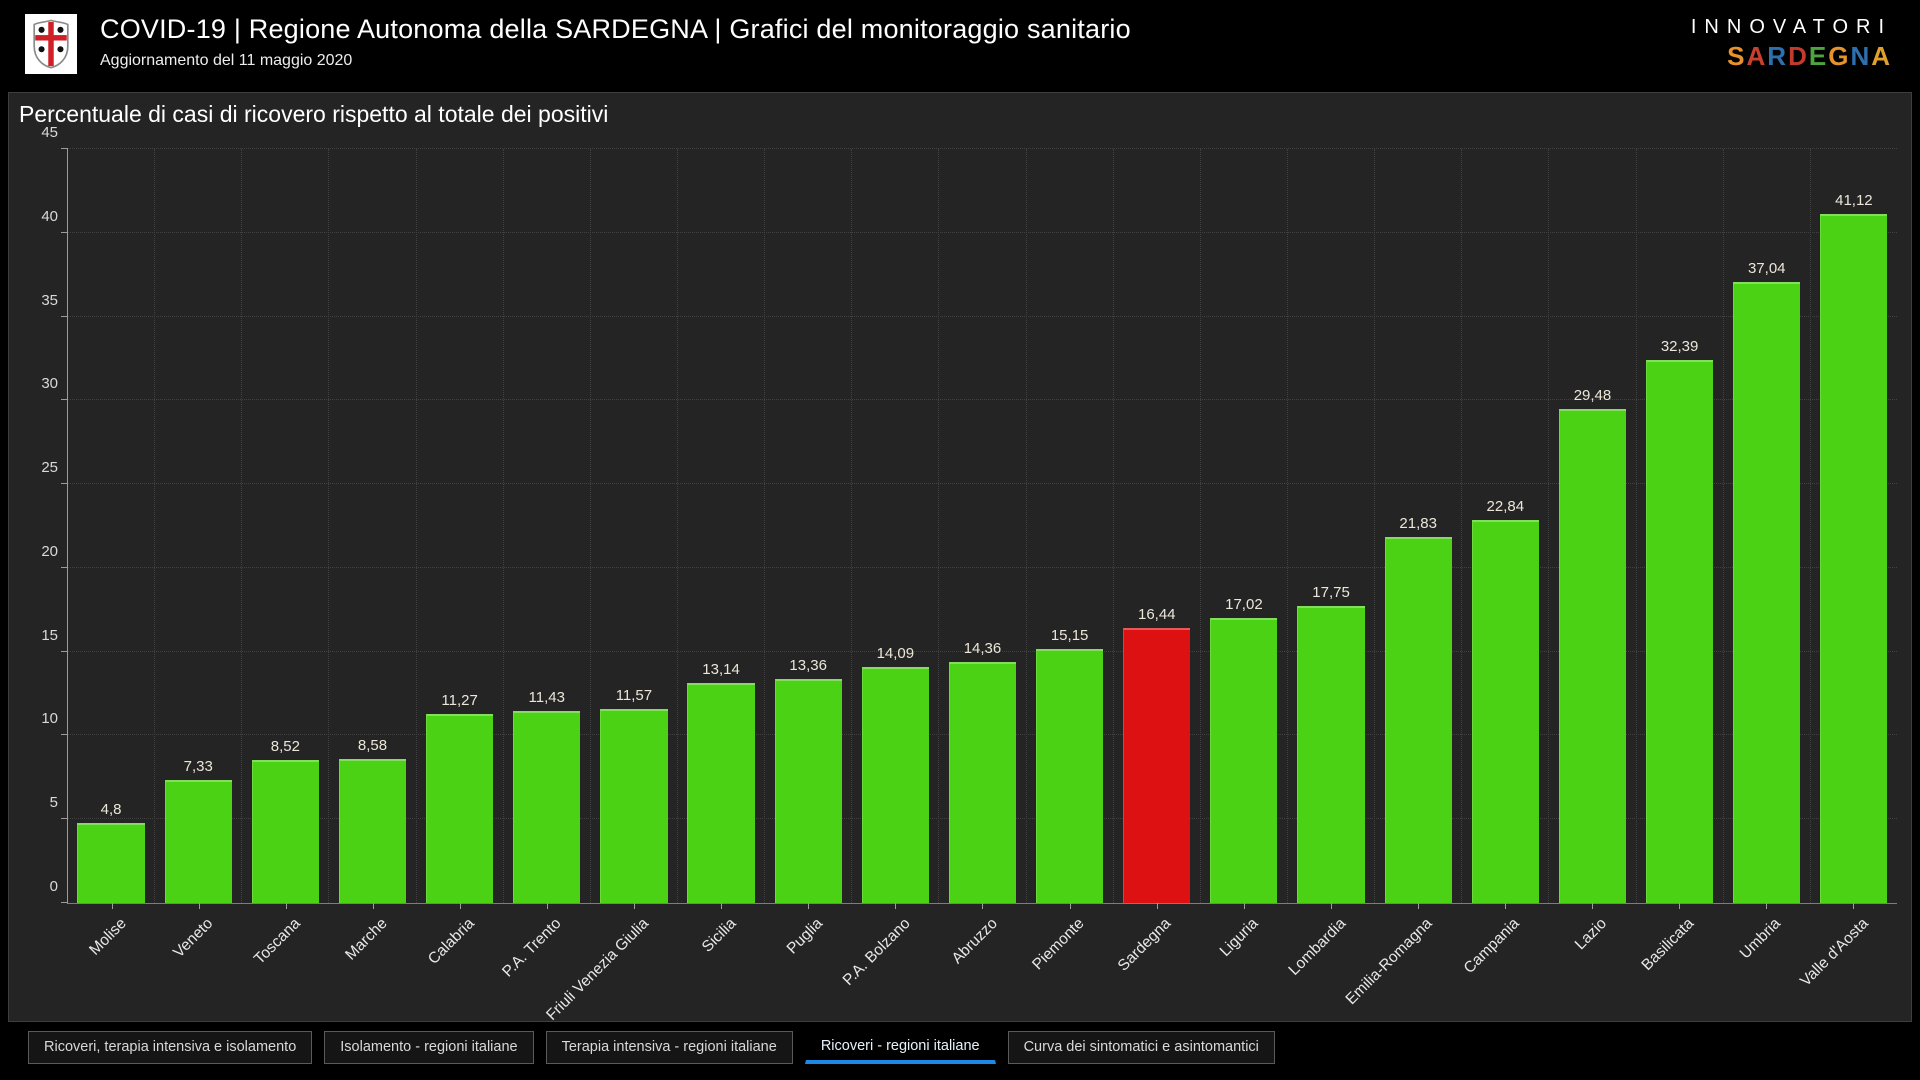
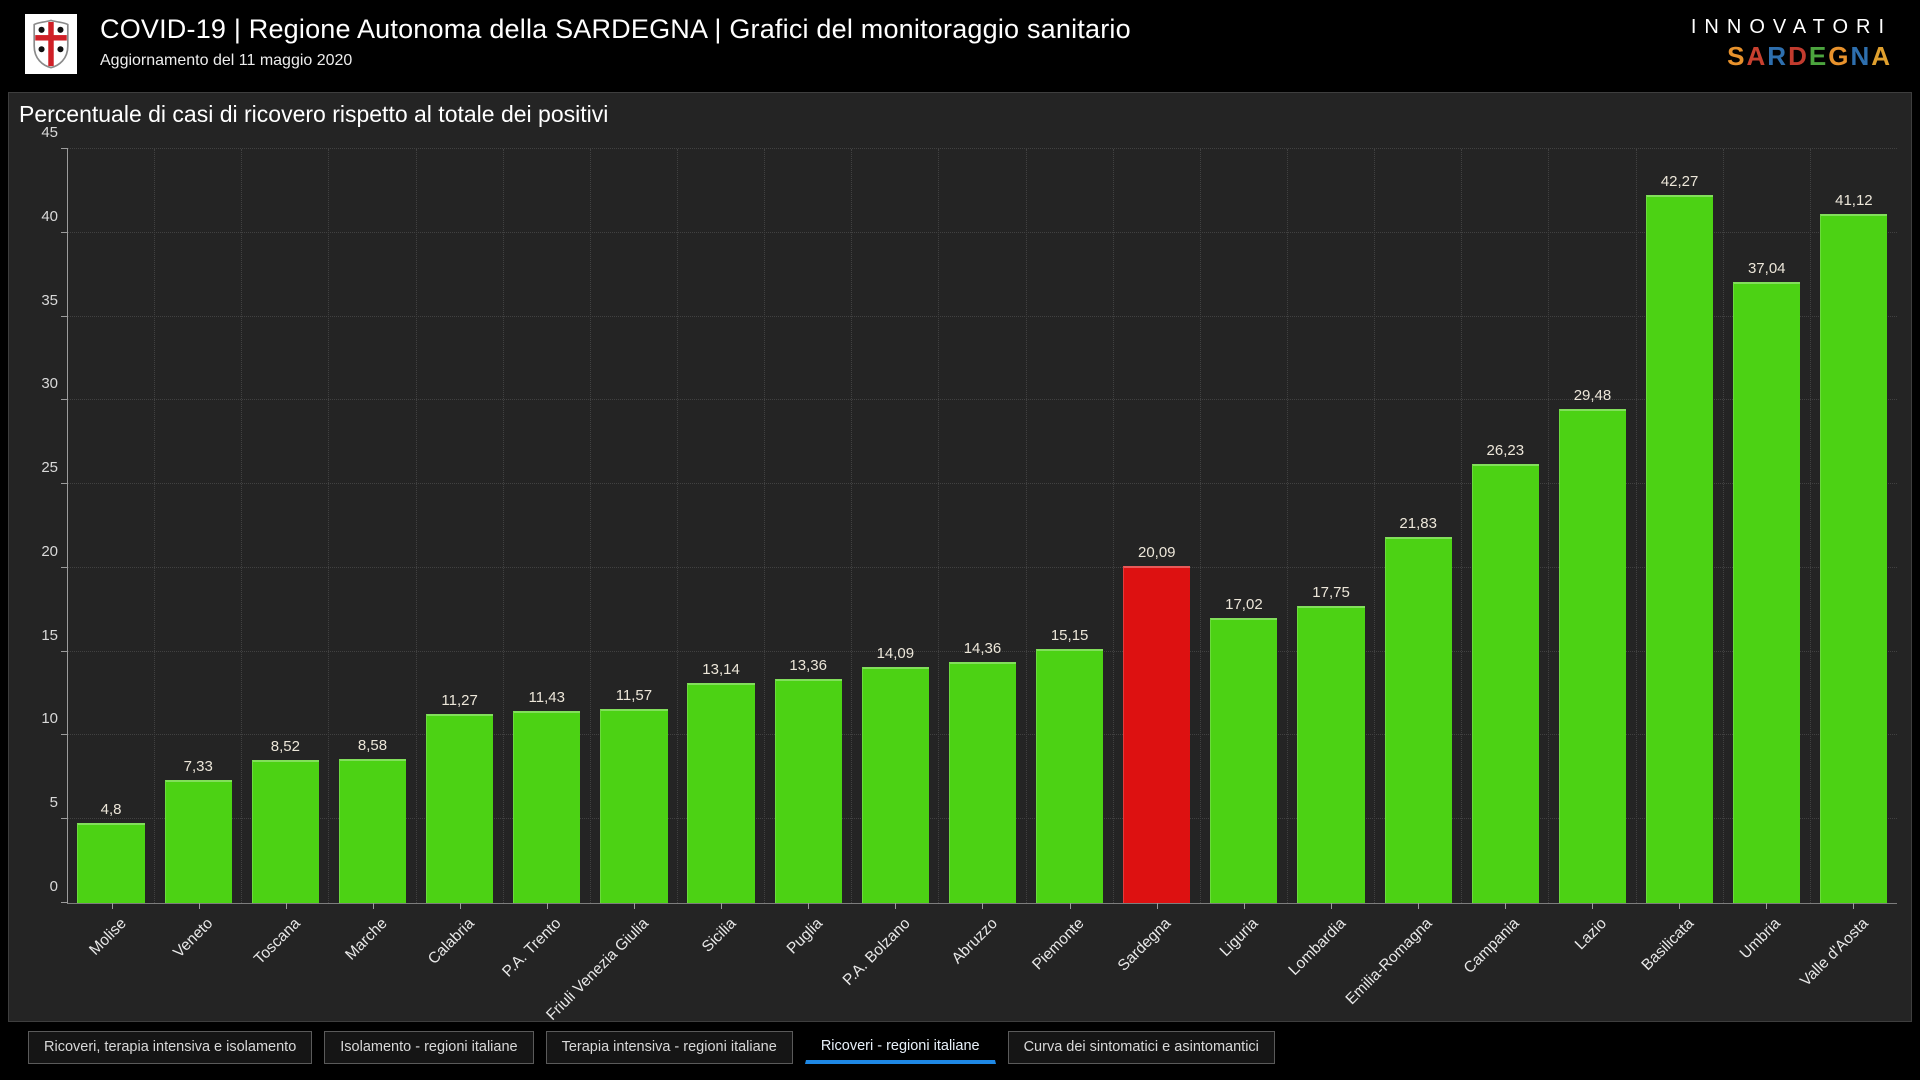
Sardegna: 16,44 -> 20,09
Campania: 22,84 -> 26,23
Basilicata: 32,39 -> 42,27
